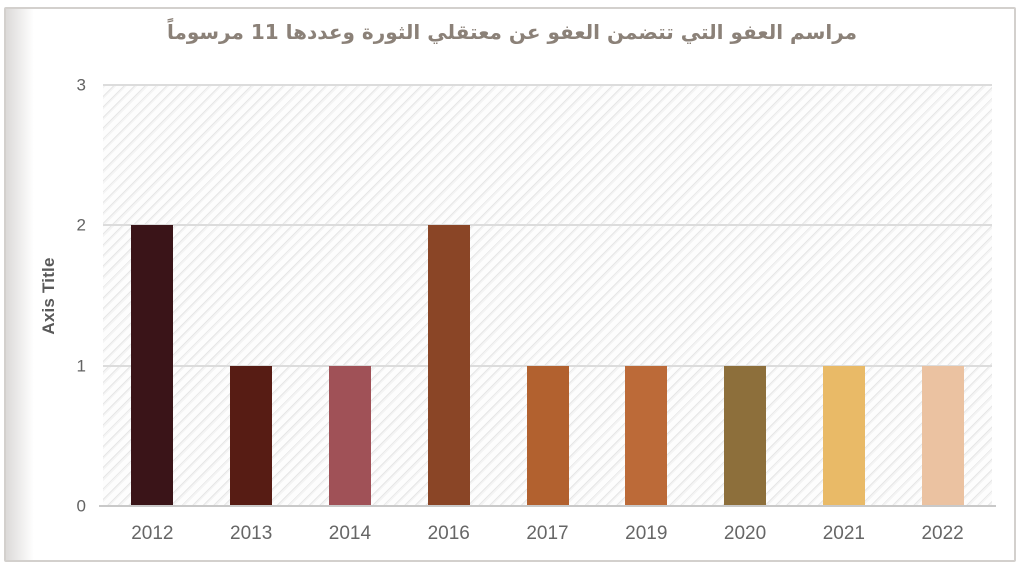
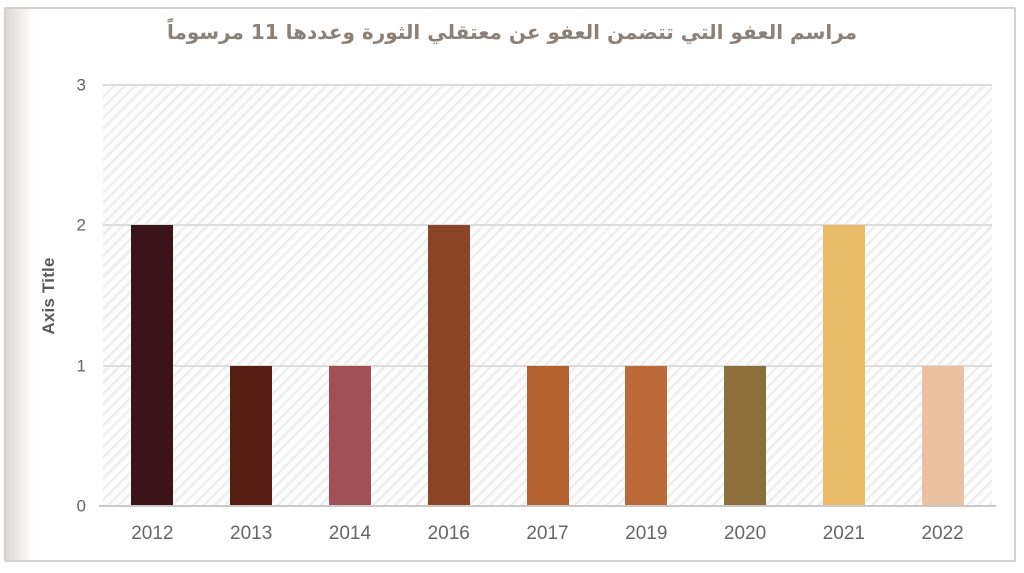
2021: 1 -> 2
